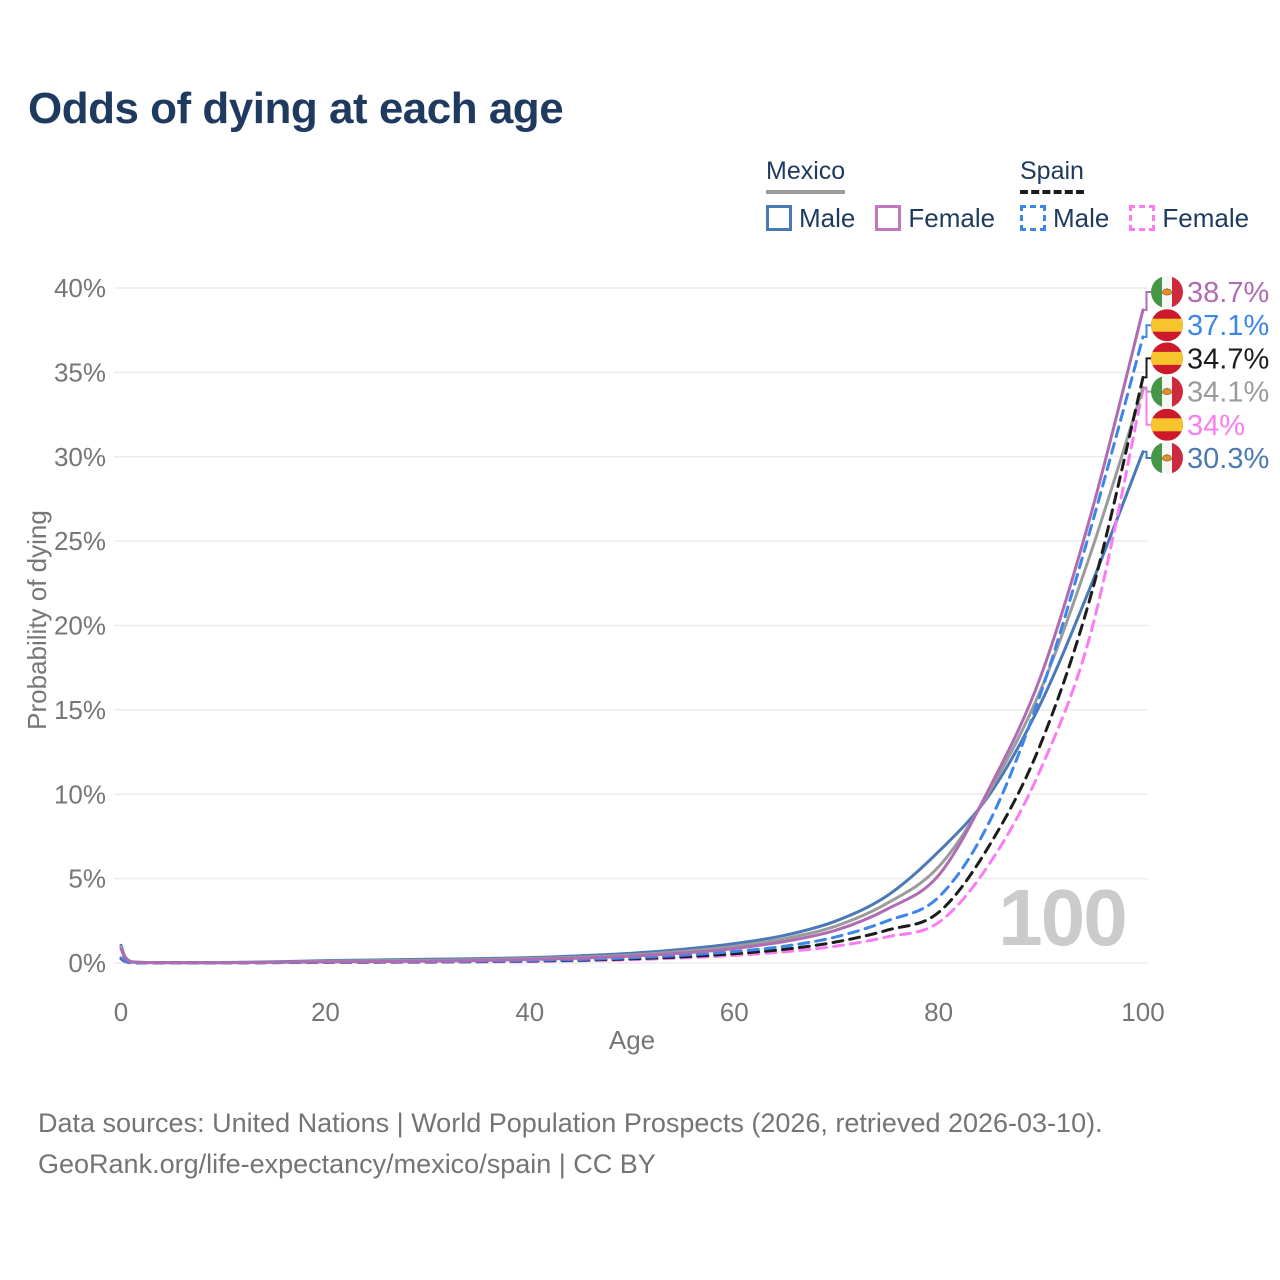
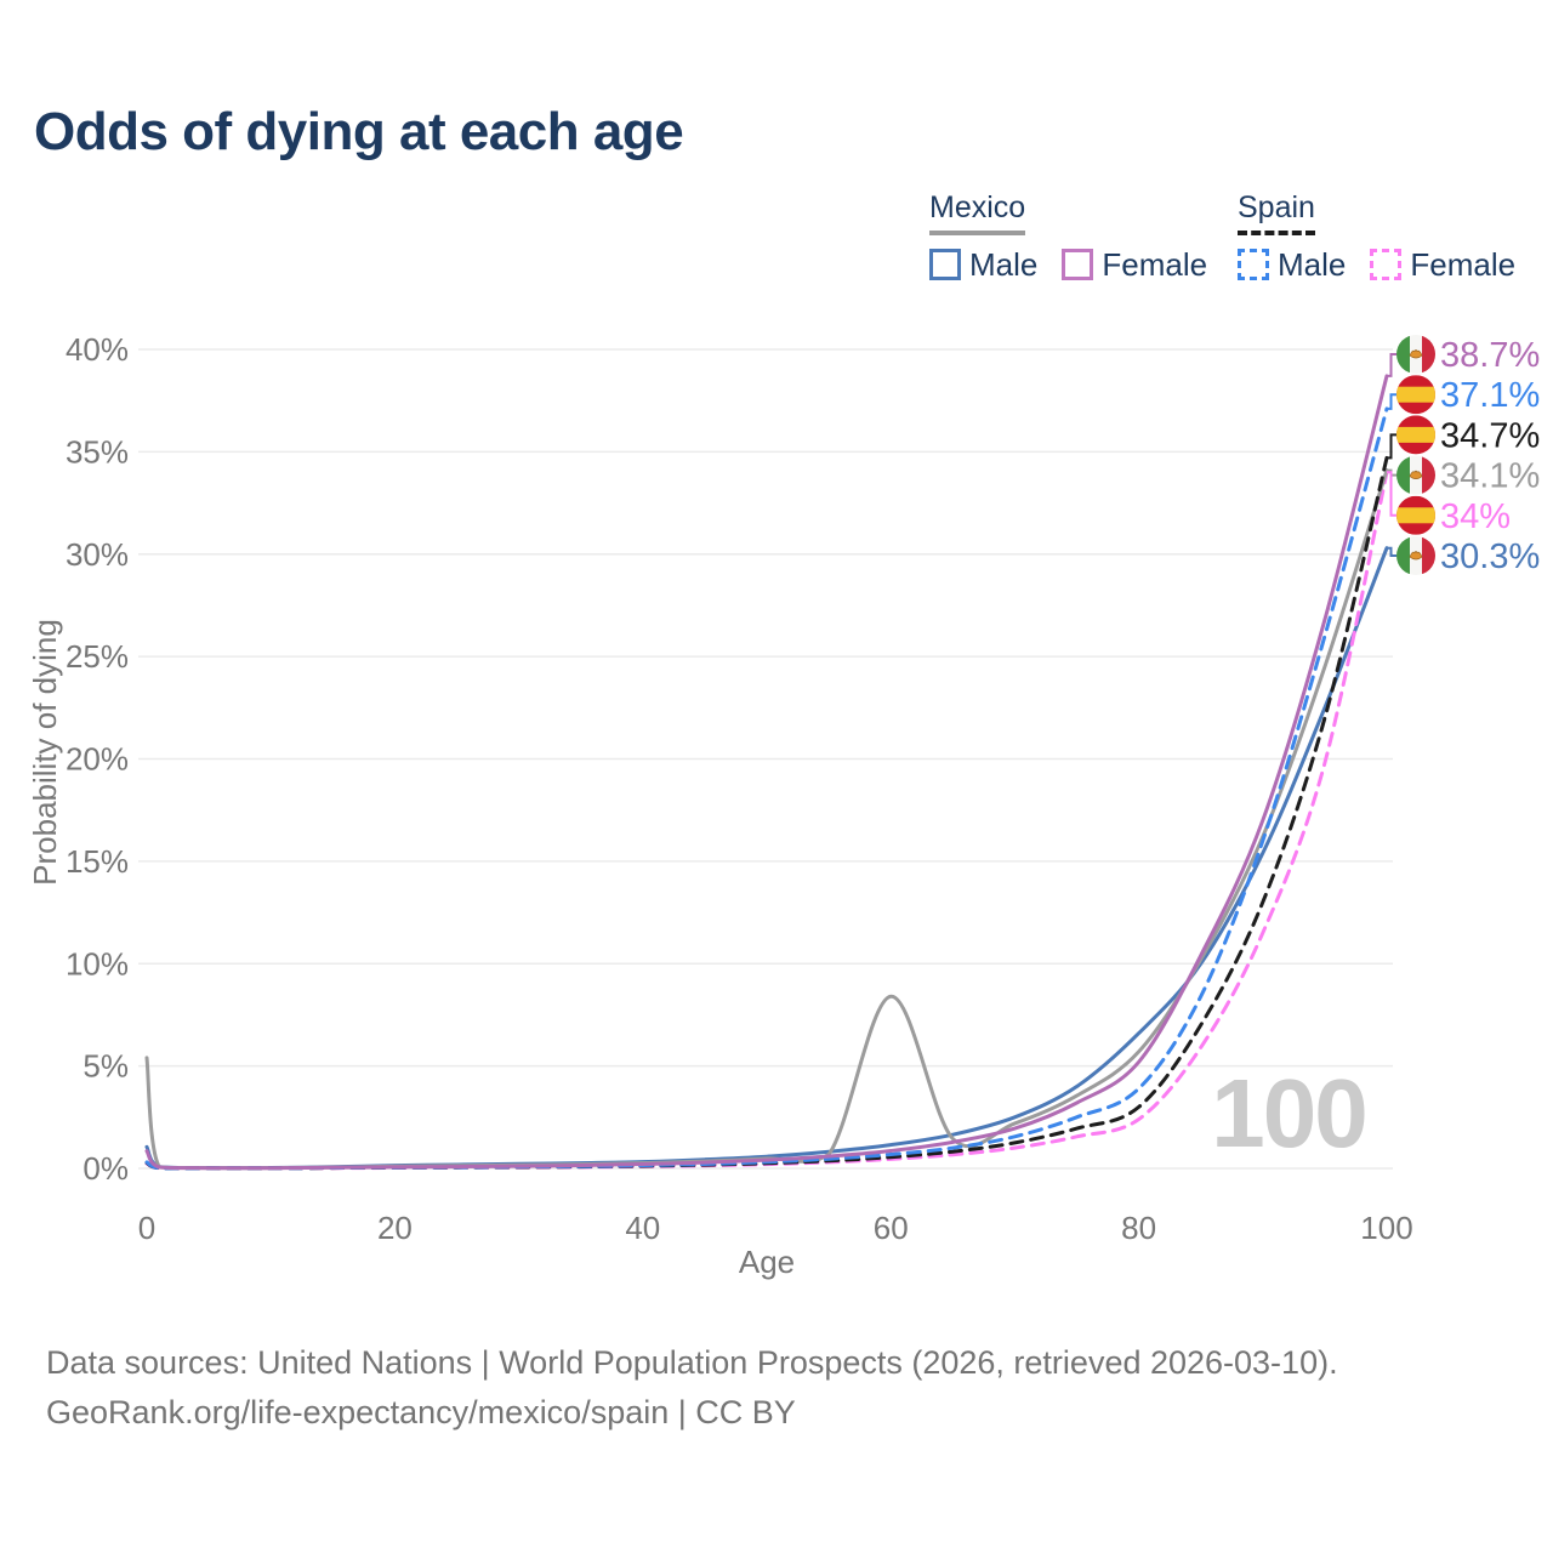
Mexico/0: 0.9% -> 5.4%
Mexico/60: 1.0% -> 8.4%
